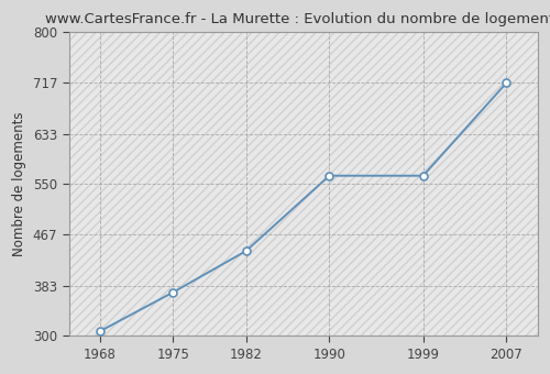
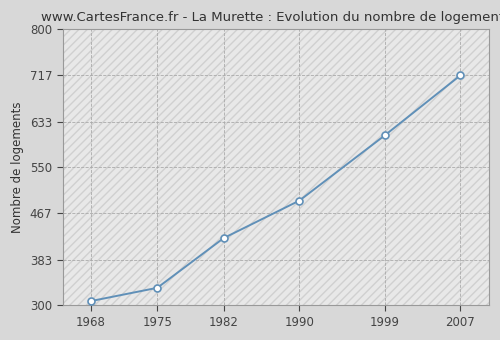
1975: 372 -> 332
1982: 440 -> 422
1990: 564 -> 490
1999: 564 -> 608
